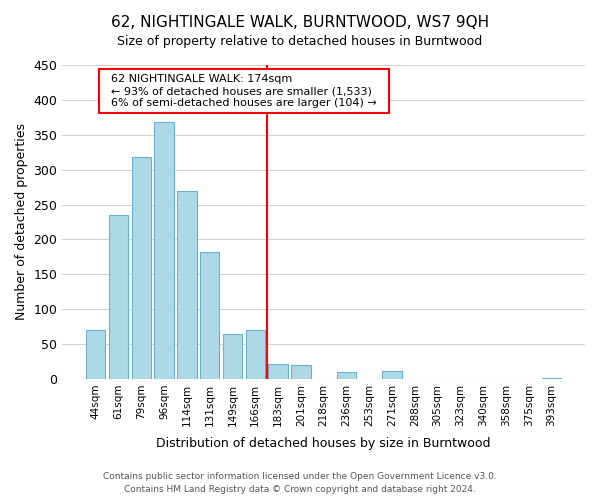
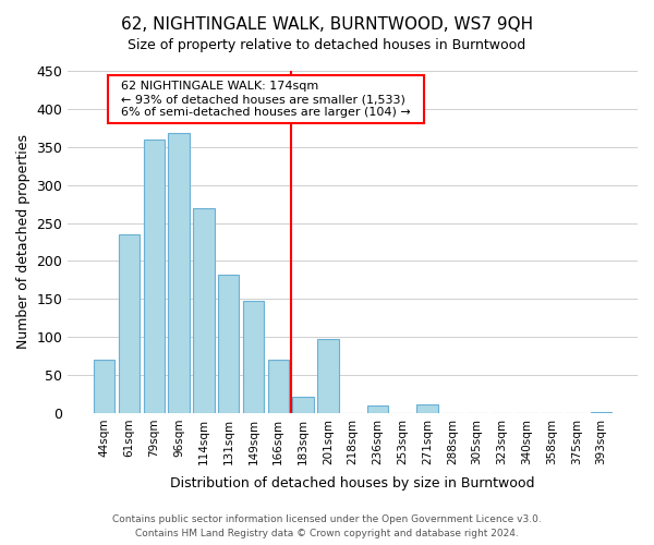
79sqm: 318 -> 360
149sqm: 65 -> 148
201sqm: 20 -> 98
